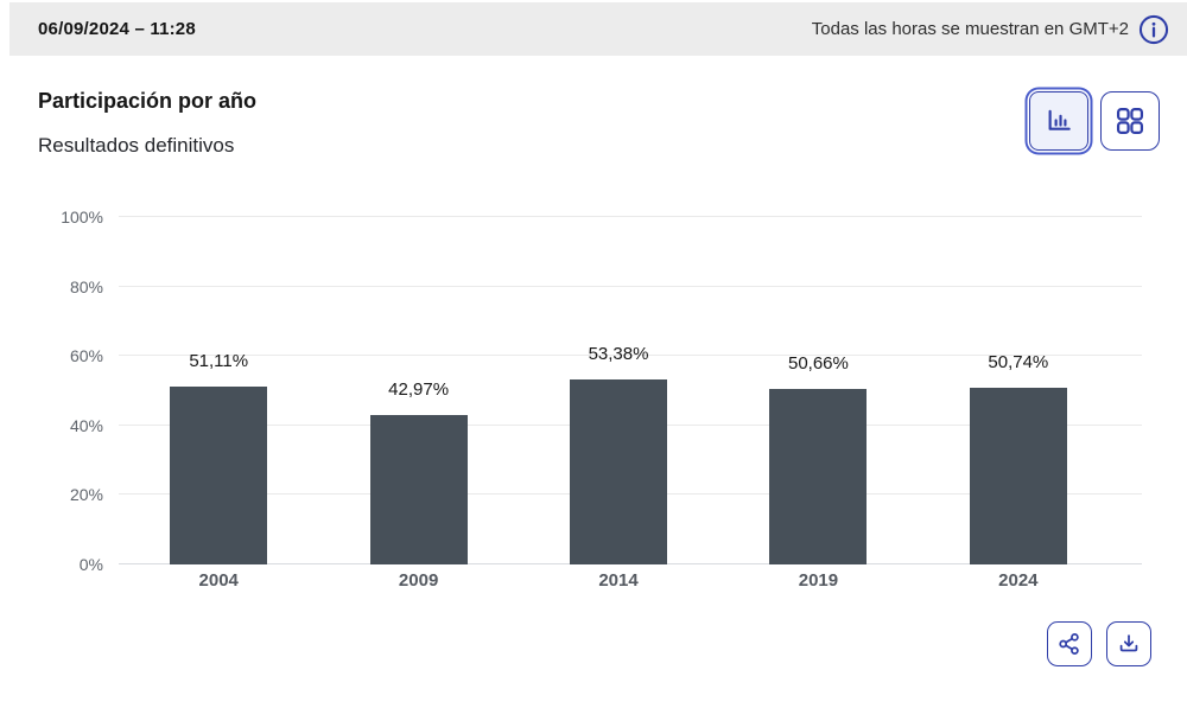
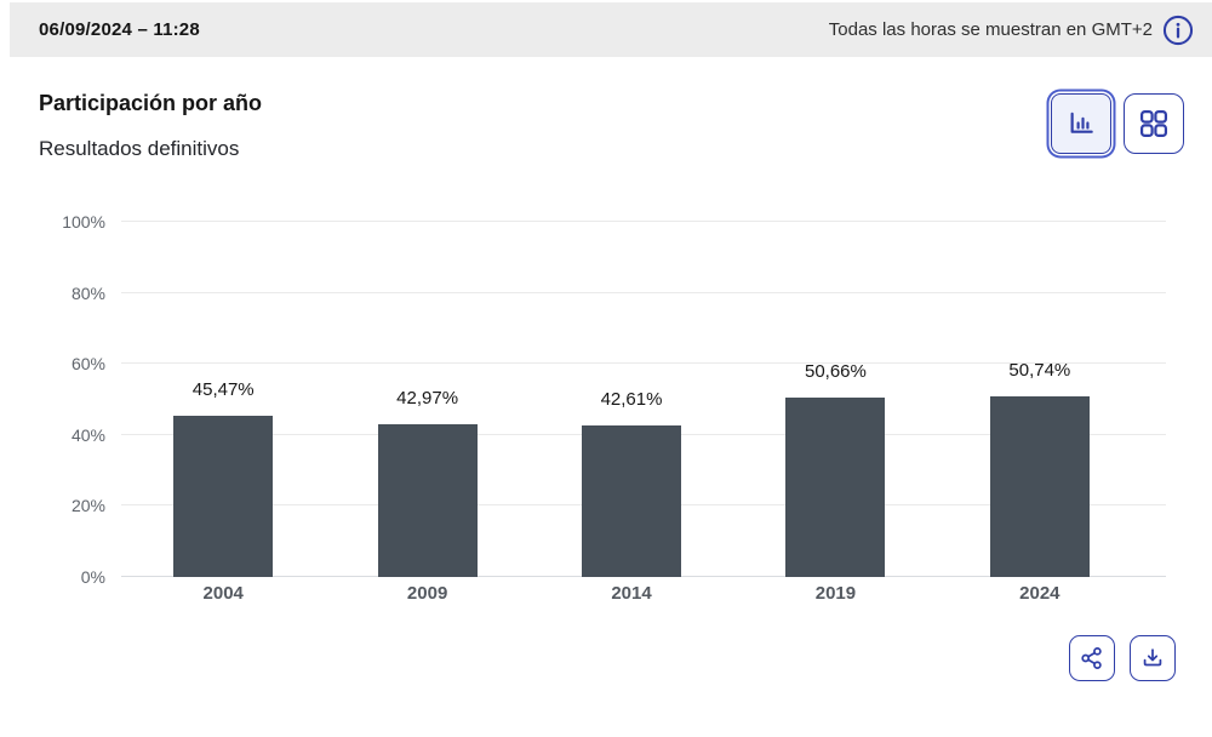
2004: 51,11% -> 45,47%
2014: 53,38% -> 42,61%
